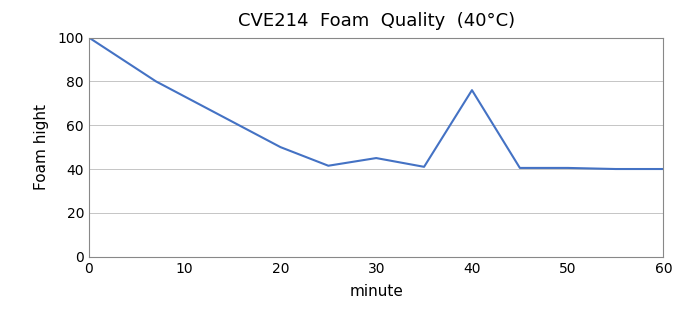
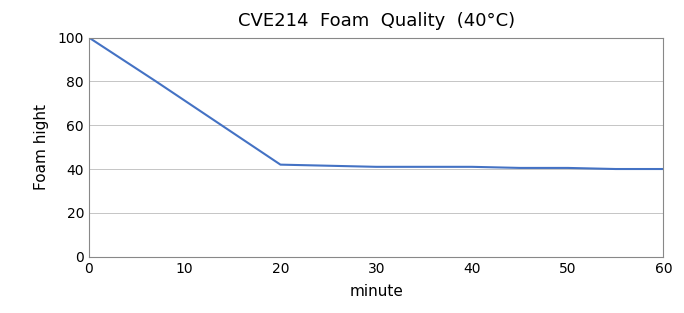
20: 50.0 -> 42.0
30: 45.0 -> 41.0
40: 76.0 -> 41.0
